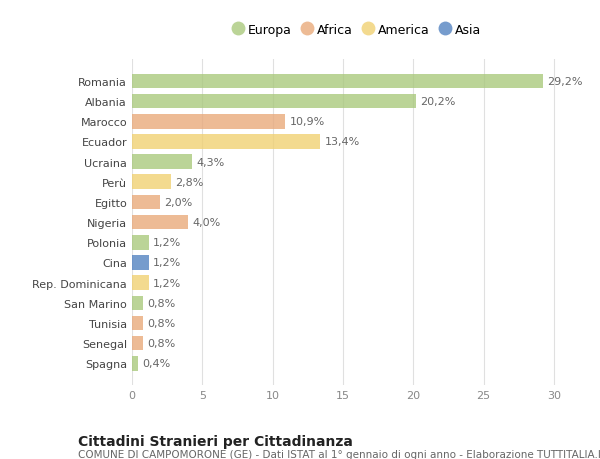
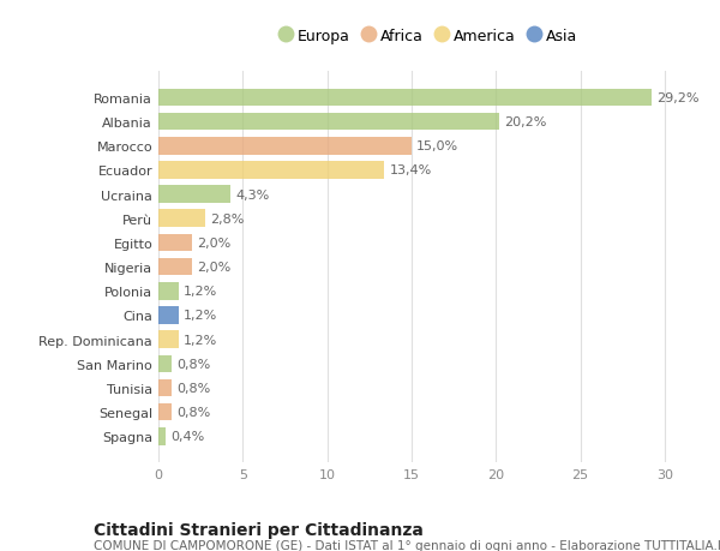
Marocco: 10,9% -> 15,0%
Nigeria: 4,0% -> 2,0%
